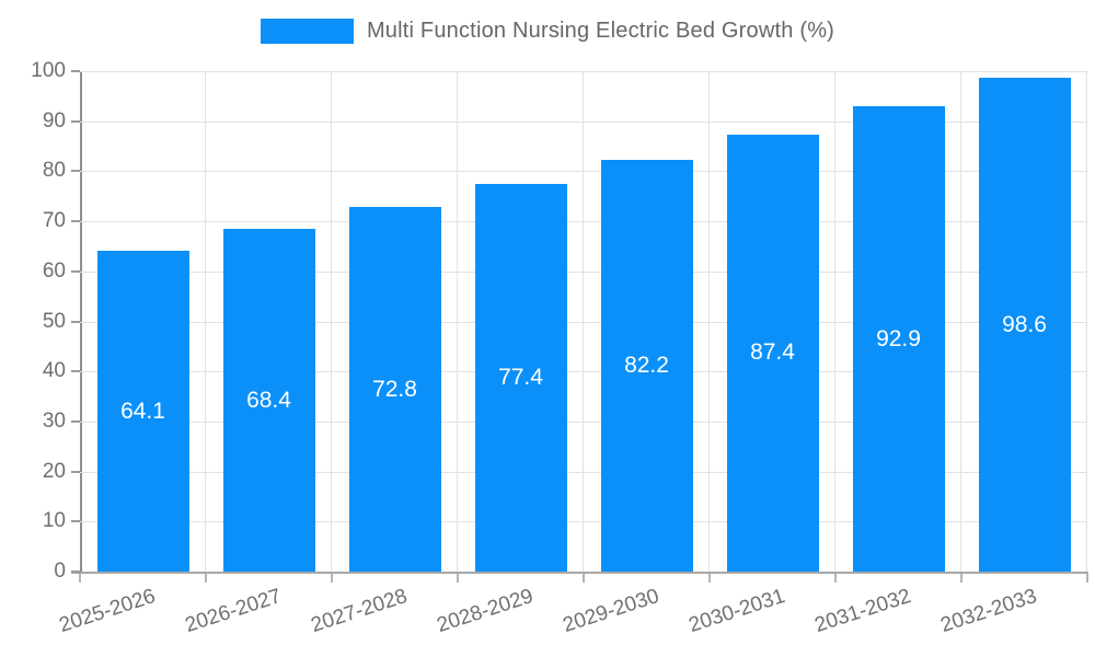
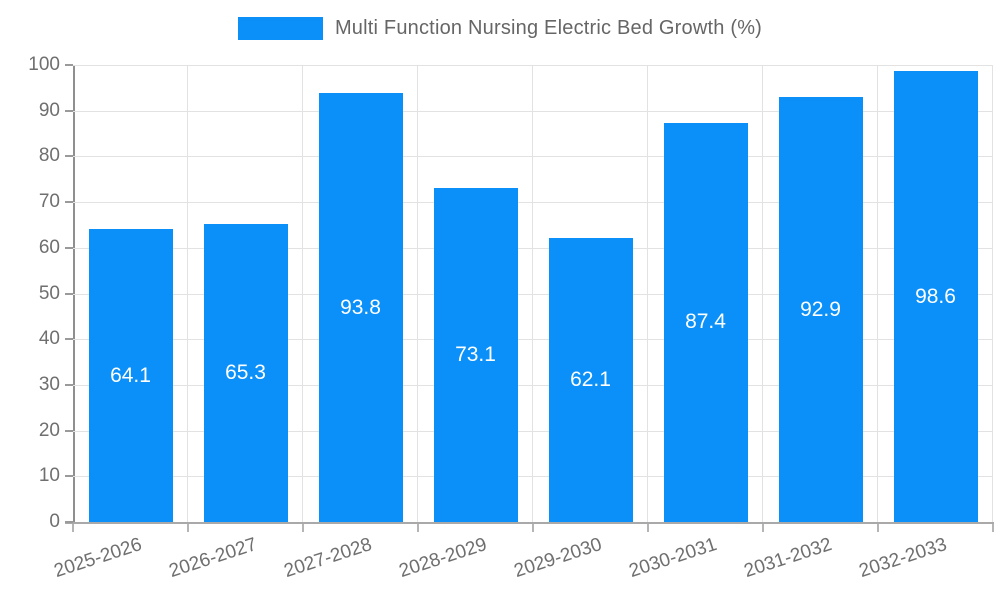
2026-2027: 68.4 -> 65.3
2027-2028: 72.8 -> 93.8
2028-2029: 77.4 -> 73.1
2029-2030: 82.2 -> 62.1
